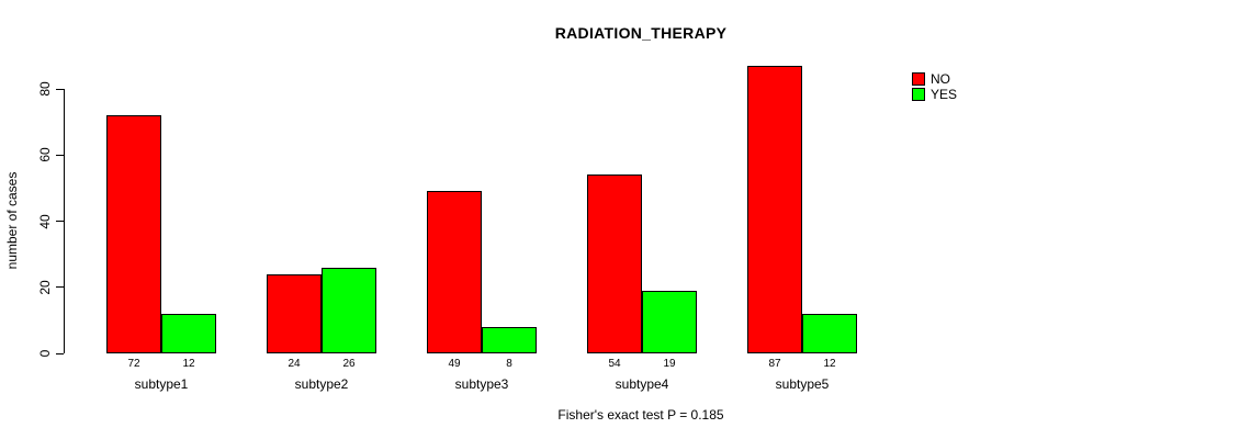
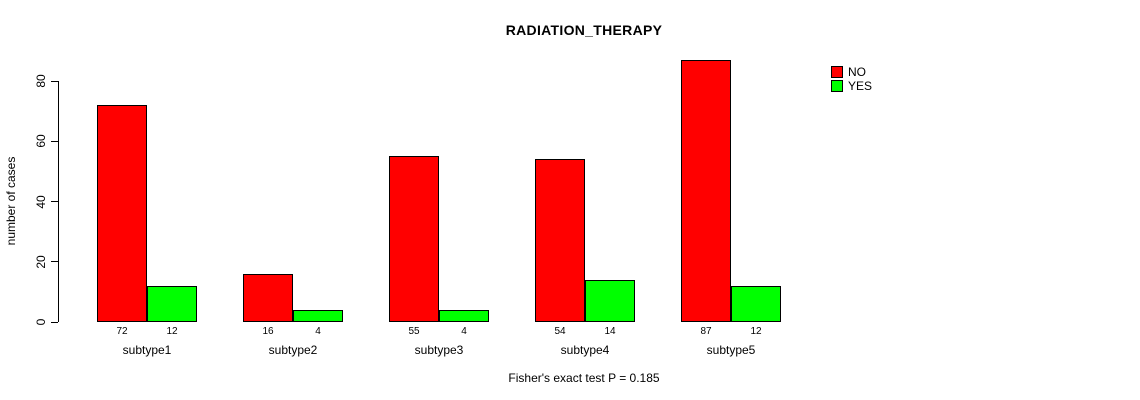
NO/subtype2: 24 -> 16
YES/subtype2: 26 -> 4
NO/subtype3: 49 -> 55
YES/subtype3: 8 -> 4
YES/subtype4: 19 -> 14
